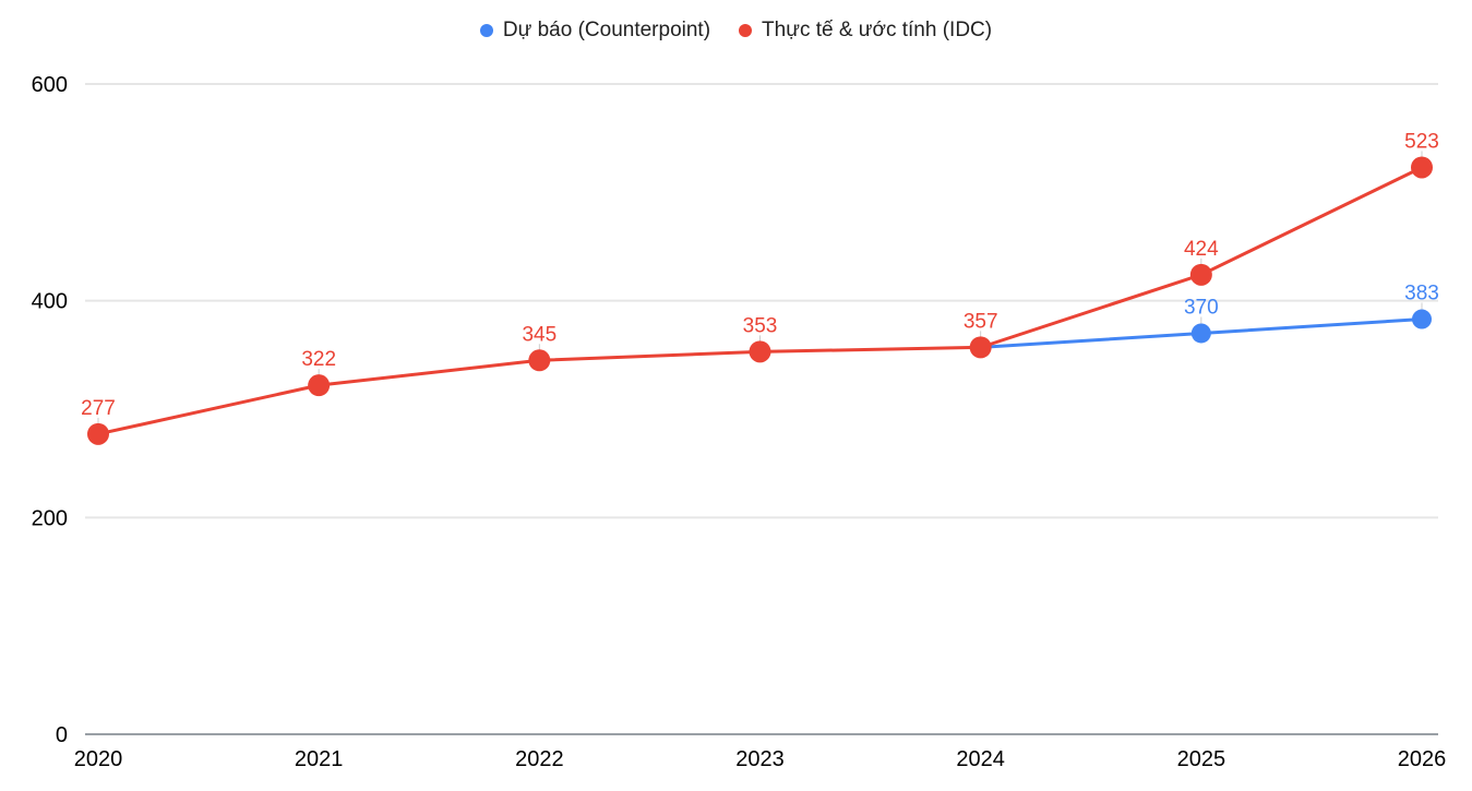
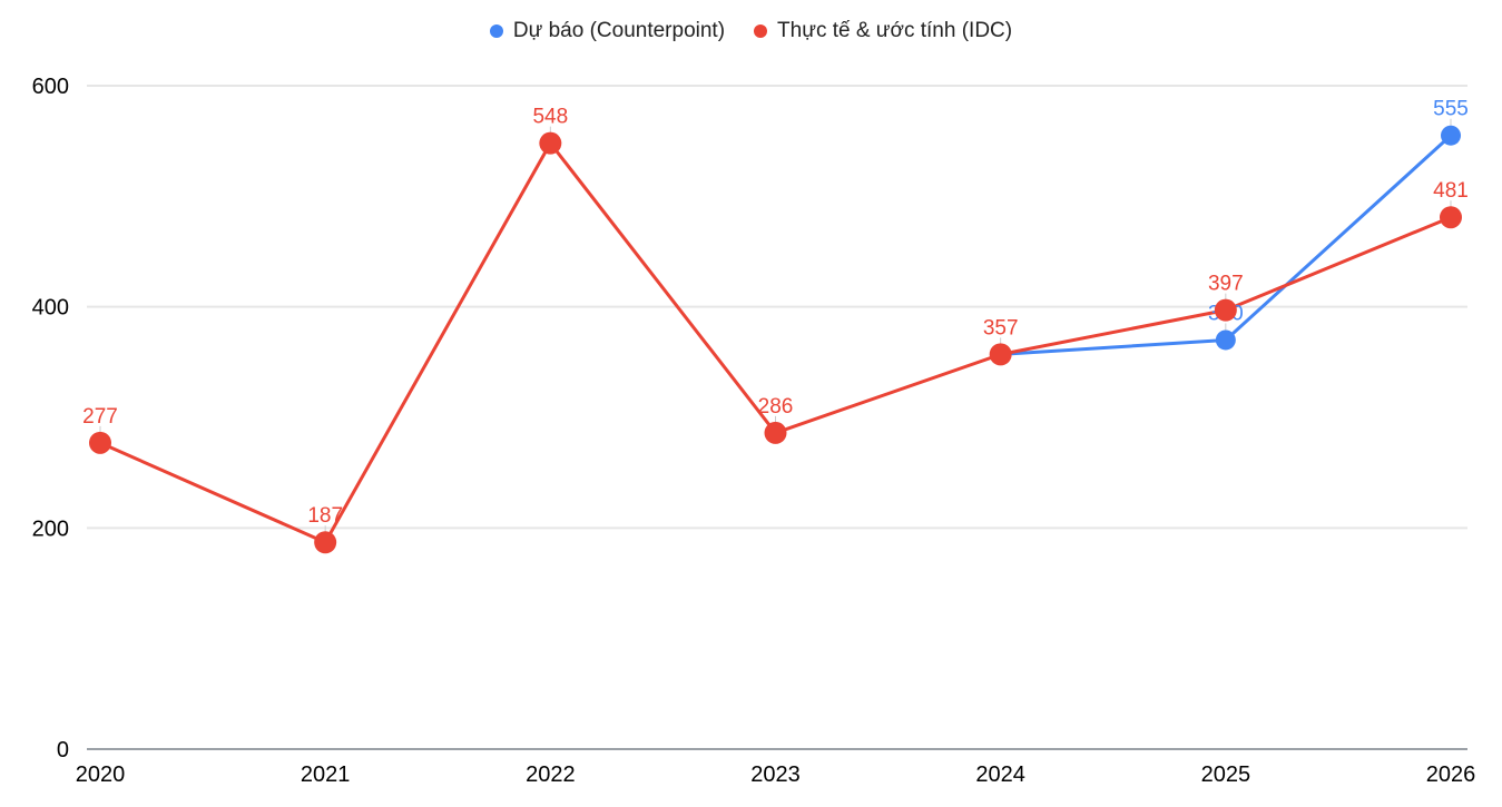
Thực tế & ước tính (IDC)/2021: 322 -> 187
Thực tế & ước tính (IDC)/2022: 345 -> 548
Thực tế & ước tính (IDC)/2023: 353 -> 286
Thực tế & ước tính (IDC)/2025: 424 -> 397
Dự báo (Counterpoint)/2026: 383 -> 555
Thực tế & ước tính (IDC)/2026: 523 -> 481
